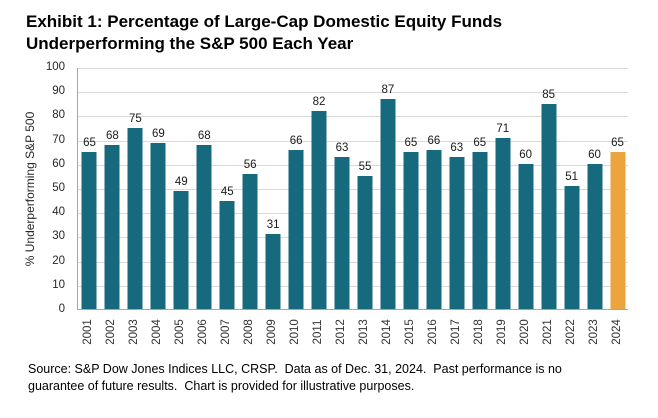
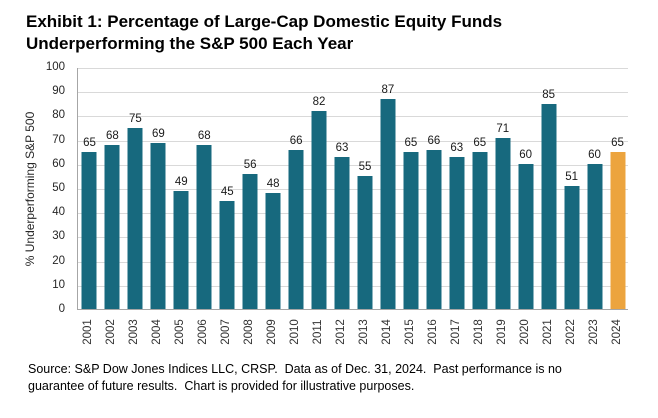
2009: 31 -> 48
